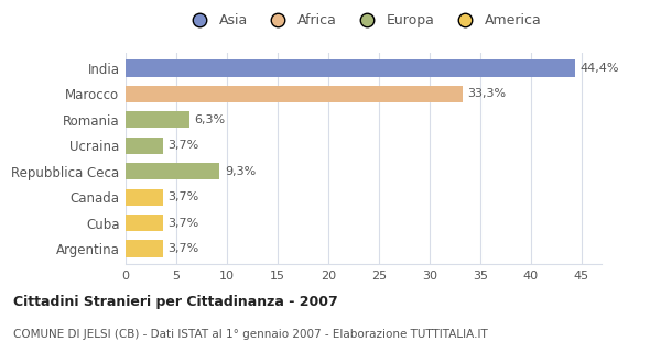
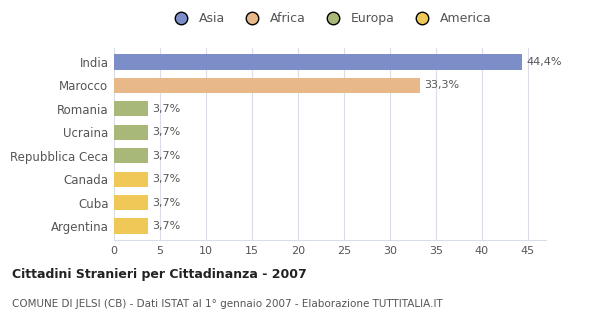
Romania: 6,3% -> 3,7%
Repubblica Ceca: 9,3% -> 3,7%
